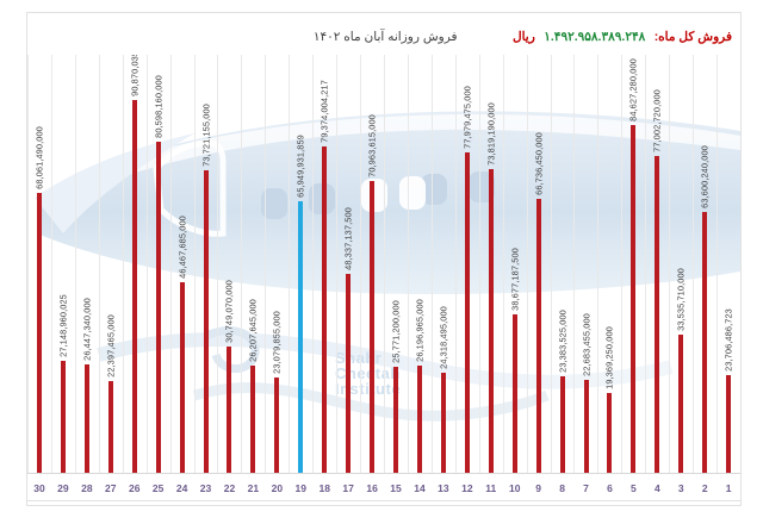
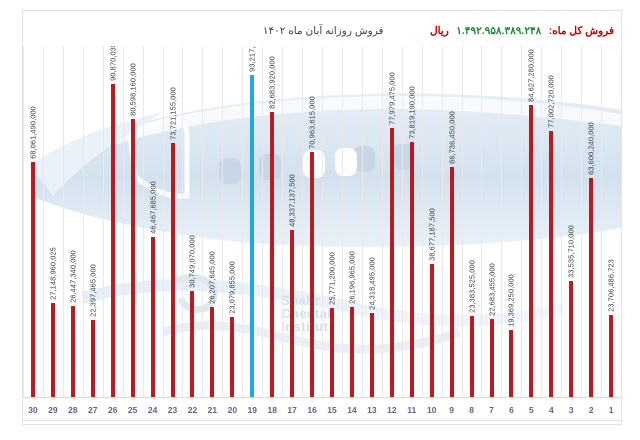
19: 65,949,931,859 -> 93,217,227,500
18: 79,374,004,217 -> 82,683,920,000
